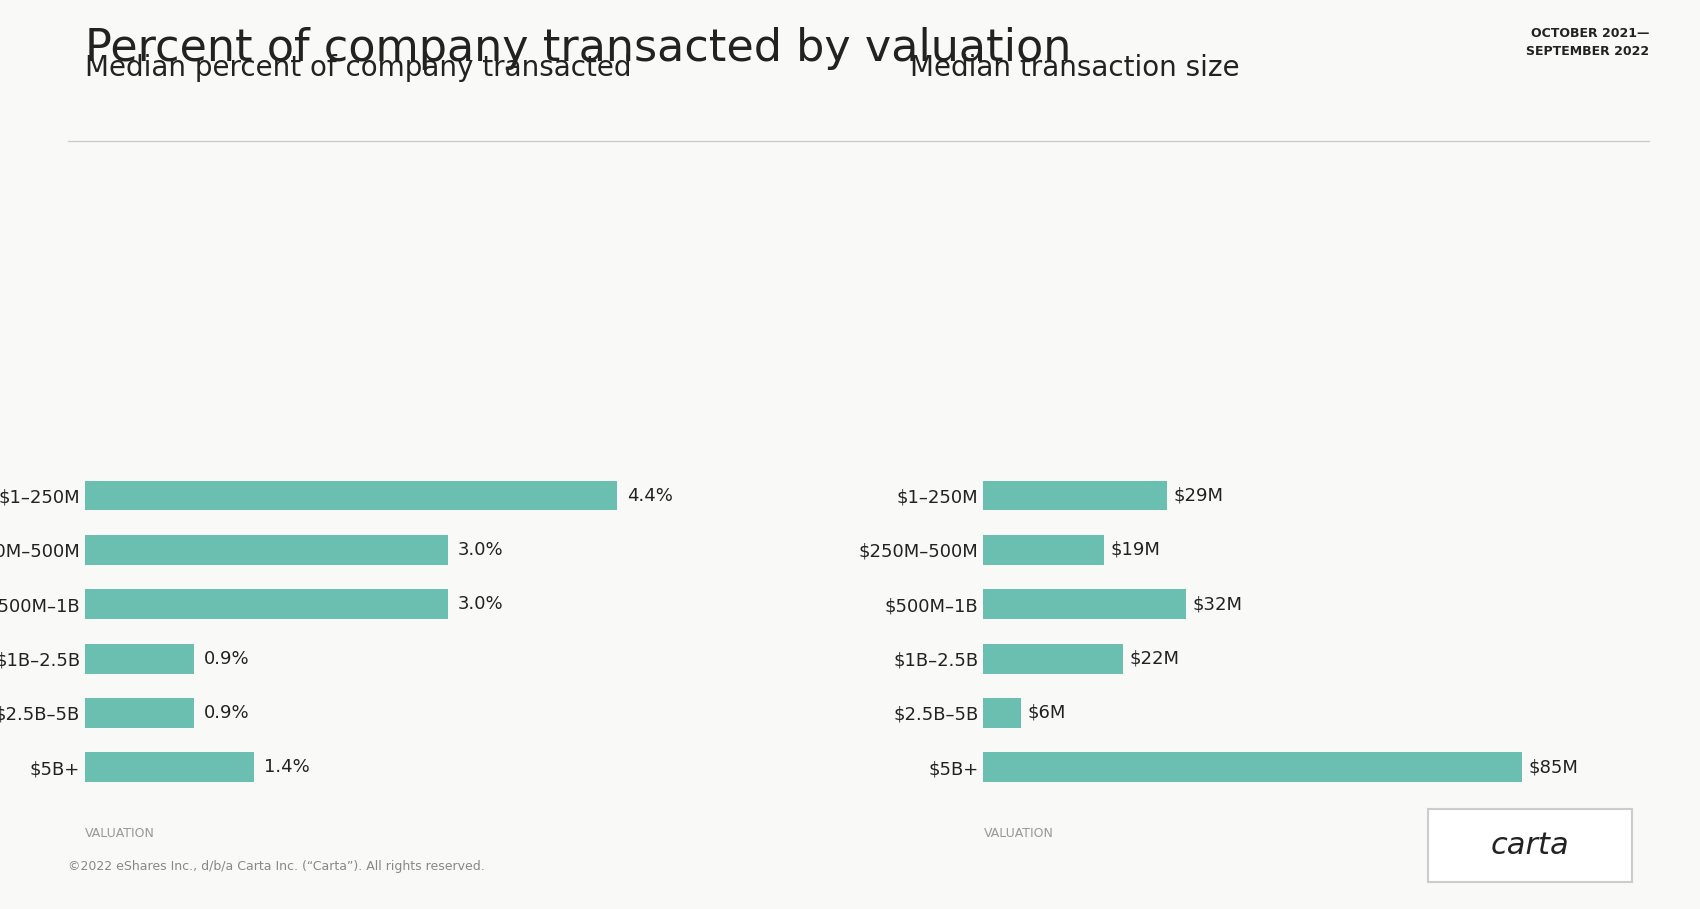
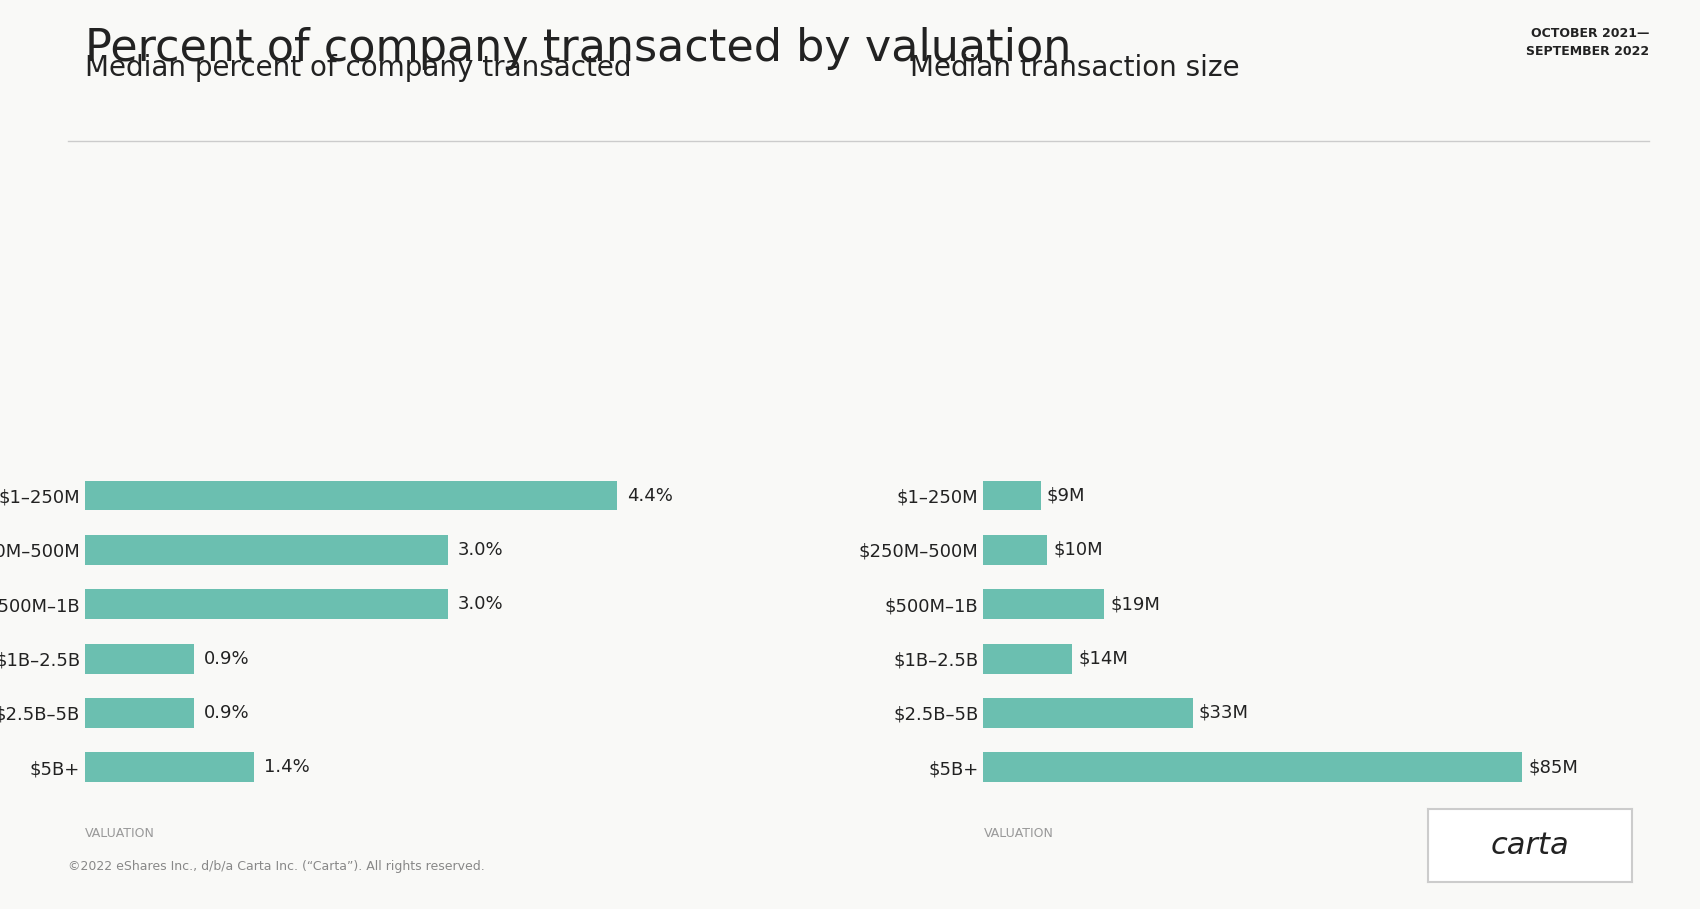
$1–250M: $29M -> $9M
$250M–500M: $19M -> $10M
$500M–1B: $32M -> $19M
$1B–2.5B: $22M -> $14M
$2.5B–5B: $6M -> $33M
